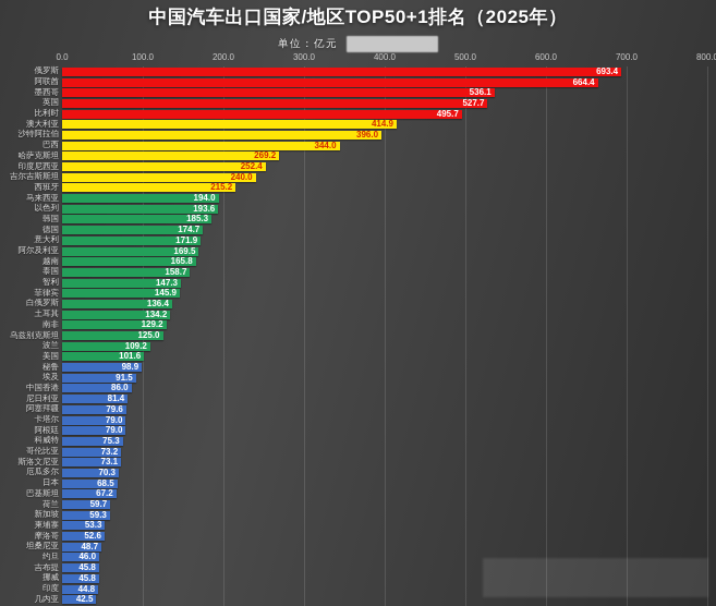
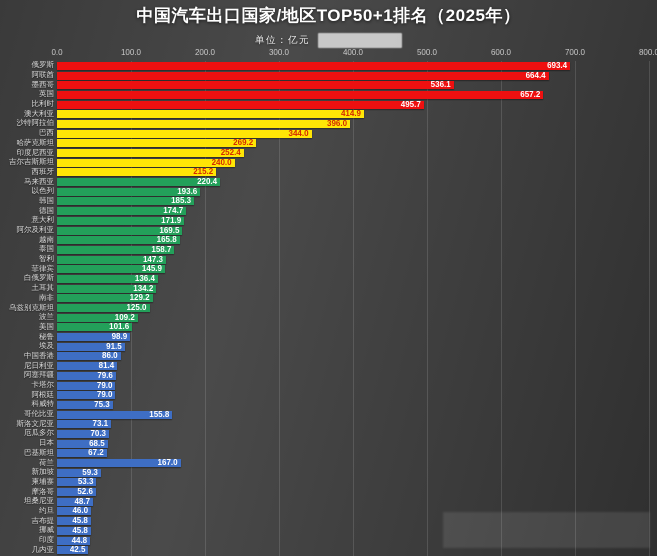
英国: 527.7 -> 657.2
马来西亚: 194.0 -> 220.4
哥伦比亚: 73.2 -> 155.8
荷兰: 59.7 -> 167.0
